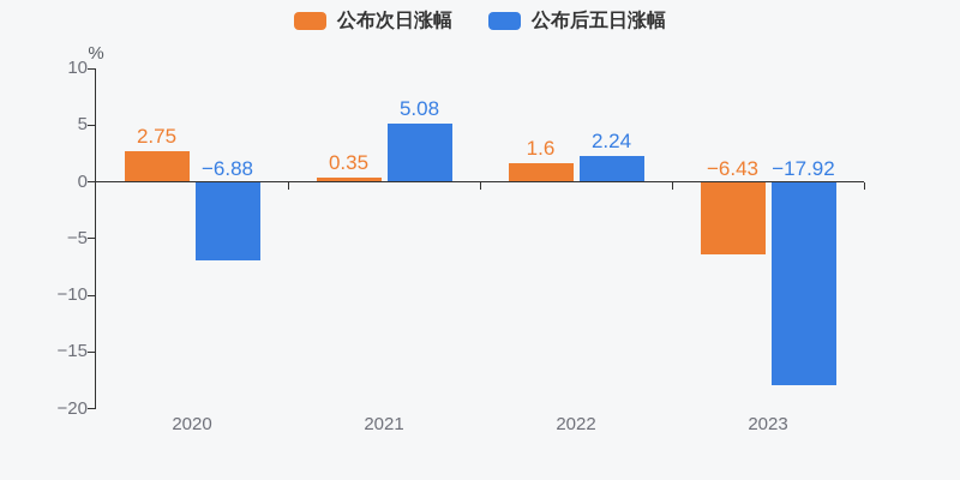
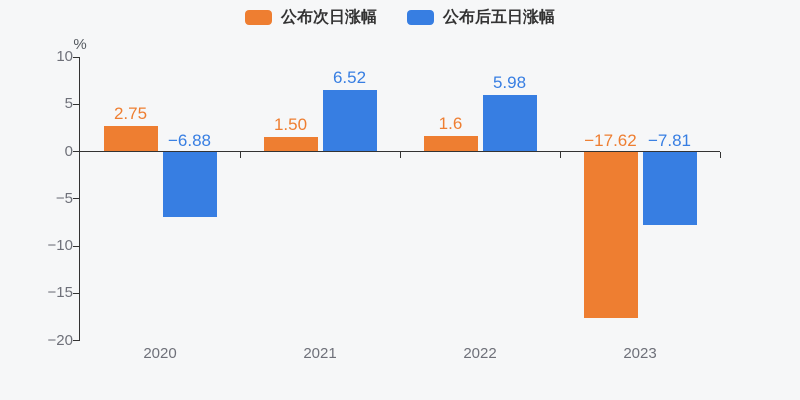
公布次日涨幅/2021: 0.35 -> 1.50
公布后五日涨幅/2021: 5.08 -> 6.52
公布后五日涨幅/2022: 2.24 -> 5.98
公布次日涨幅/2023: −6.43 -> −17.62
公布后五日涨幅/2023: −17.92 -> −7.81
